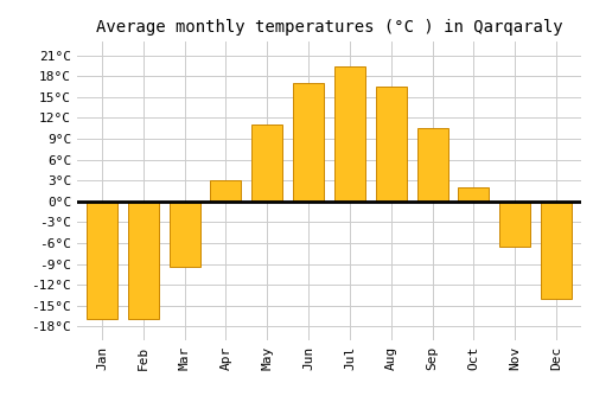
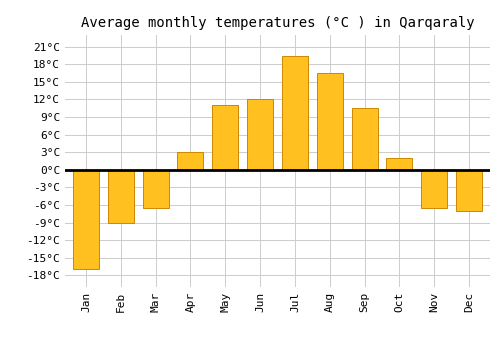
Feb: -17.0°C -> -9.0°C
Mar: -9.5°C -> -6.6°C
Jun: 17.0°C -> 12.0°C
Dec: -14.0°C -> -7.0°C
